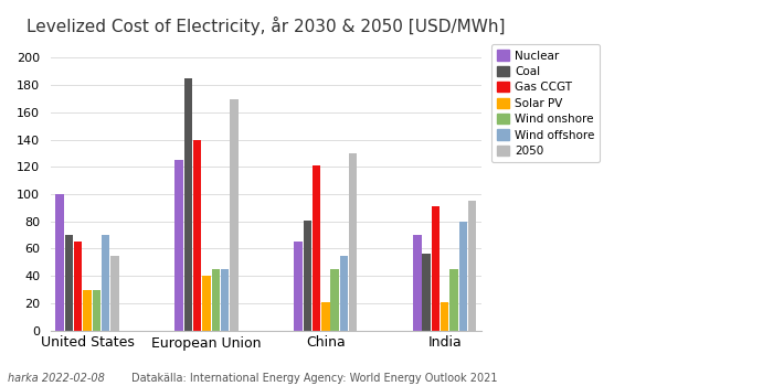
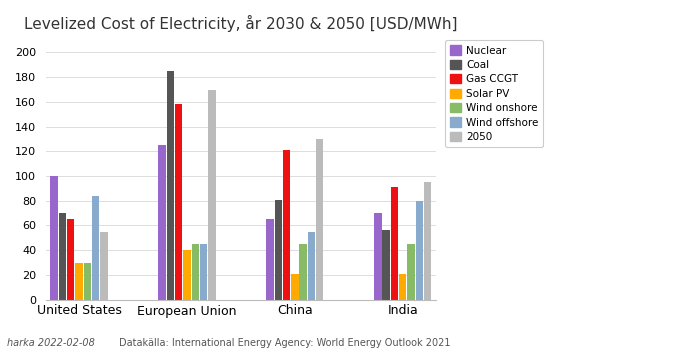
Wind offshore/United States: 70 -> 84
Gas CCGT/European Union: 140 -> 158
